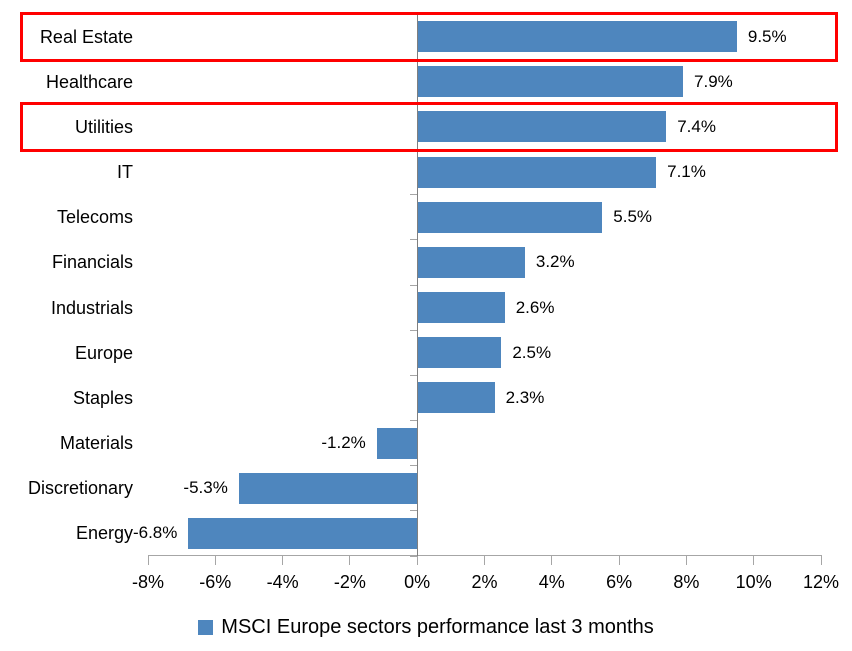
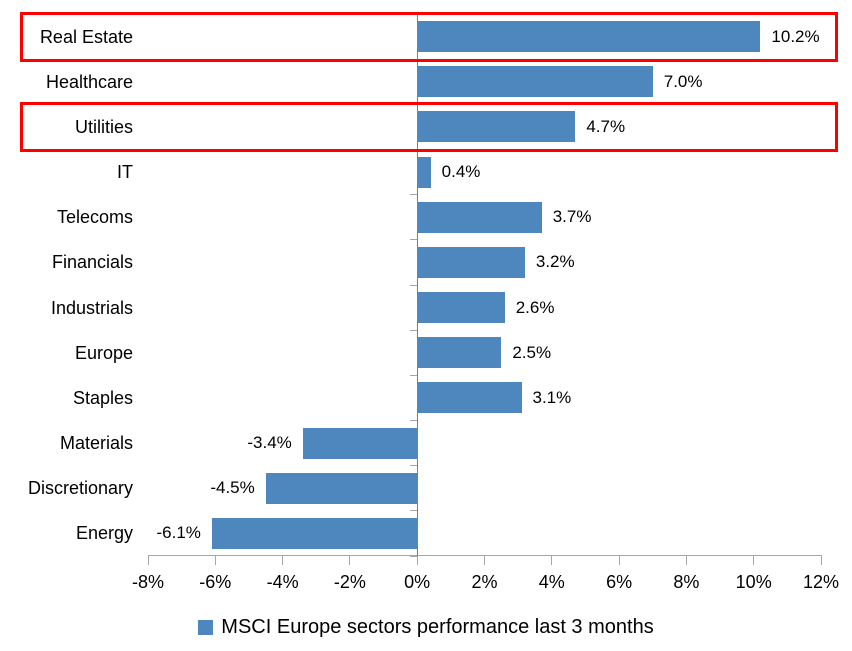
Real Estate: 9.5% -> 10.2%
Healthcare: 7.9% -> 7.0%
Utilities: 7.4% -> 4.7%
IT: 7.1% -> 0.4%
Telecoms: 5.5% -> 3.7%
Staples: 2.3% -> 3.1%
Materials: -1.2% -> -3.4%
Discretionary: -5.3% -> -4.5%
Energy: -6.8% -> -6.1%
